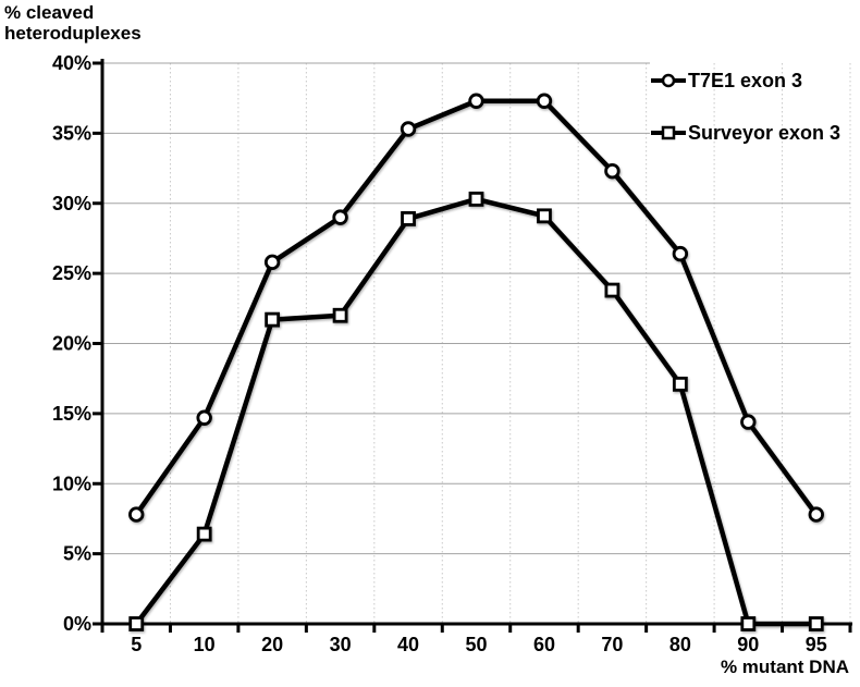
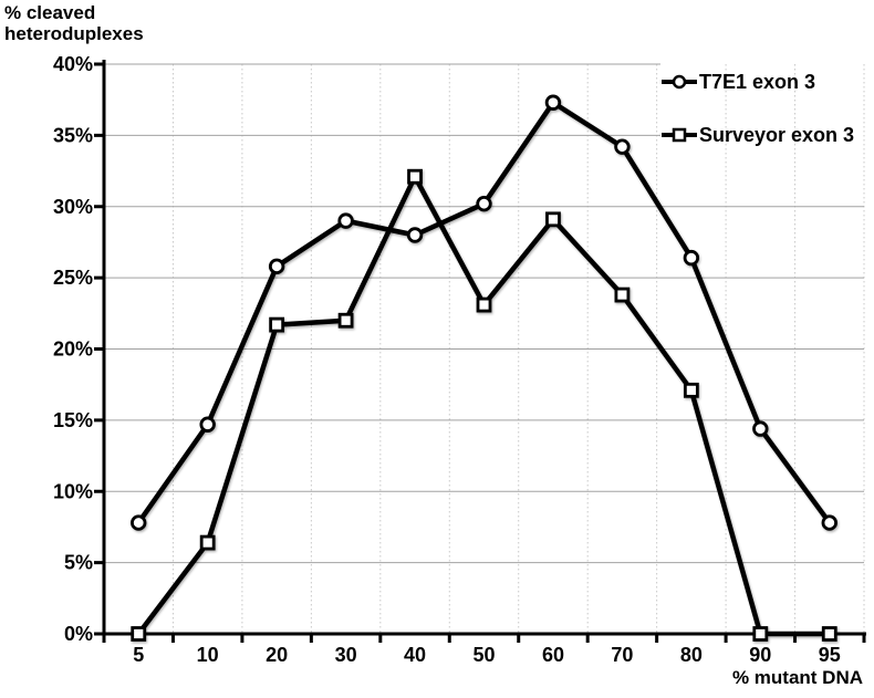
T7E1 exon 3/40: 35.3% -> 28.0%
Surveyor exon 3/40: 28.9% -> 32.1%
T7E1 exon 3/50: 37.3% -> 30.2%
Surveyor exon 3/50: 30.3% -> 23.1%
T7E1 exon 3/70: 32.3% -> 34.2%
